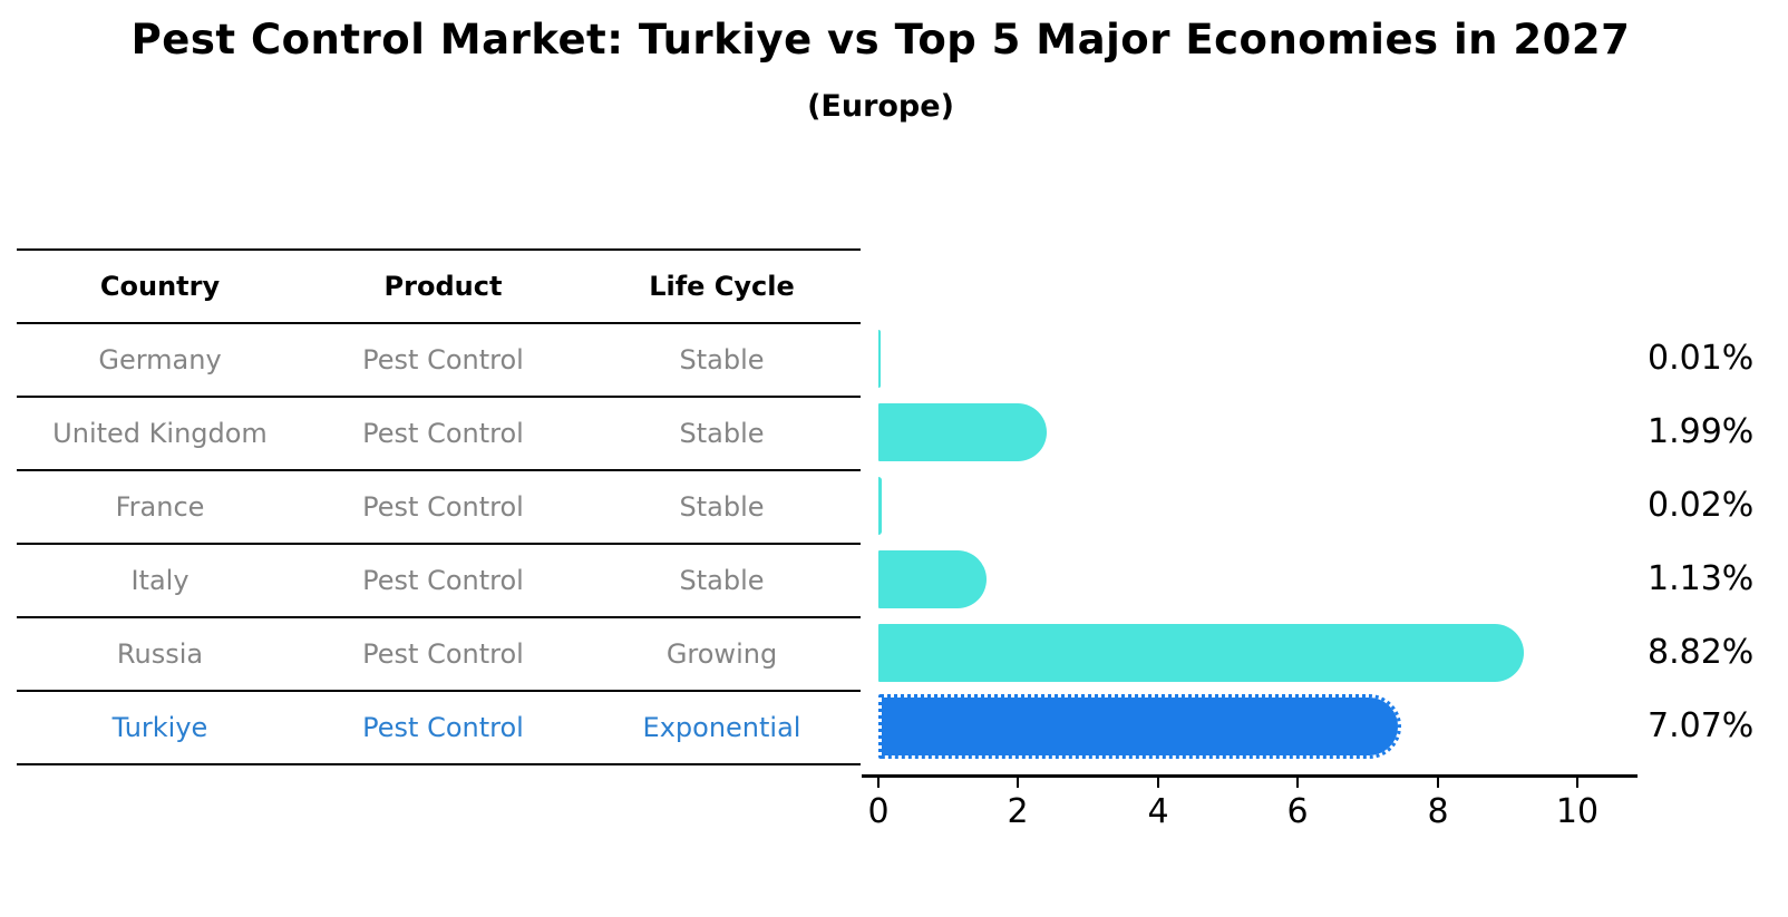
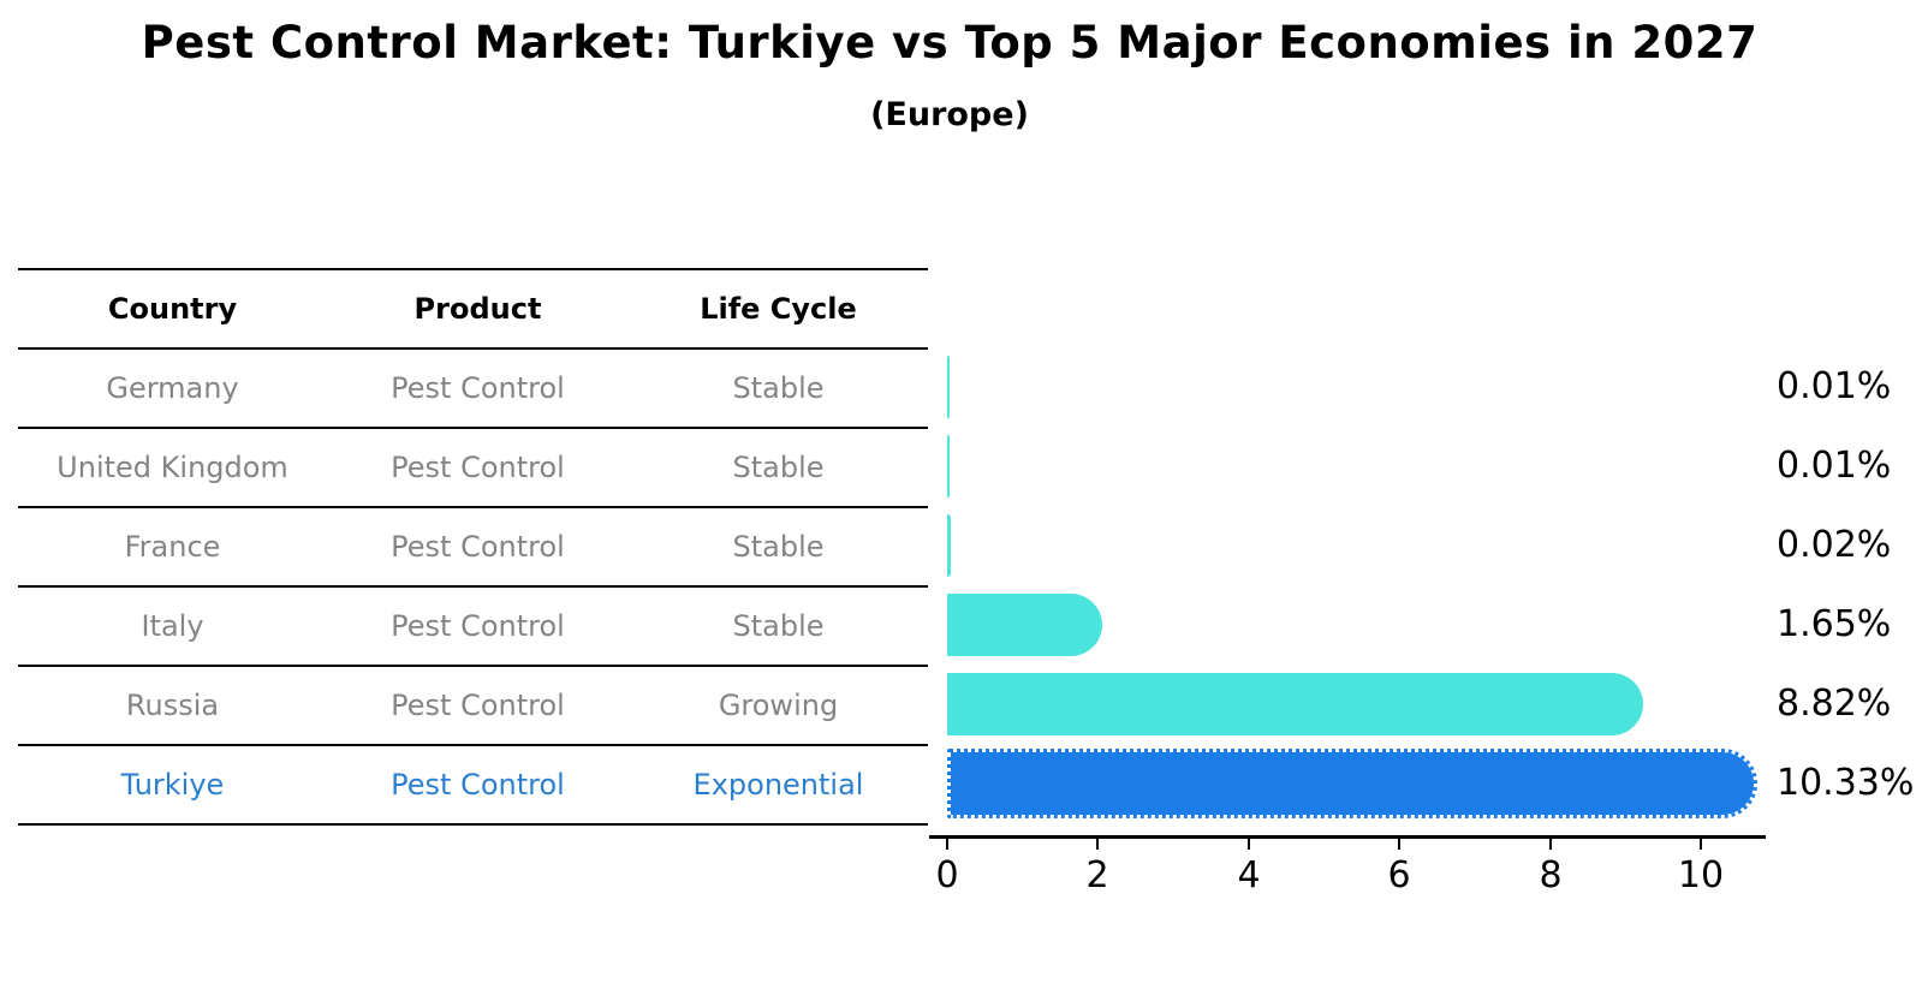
United Kingdom: 1.99% -> 0.01%
Italy: 1.13% -> 1.65%
Turkiye: 7.07% -> 10.33%
